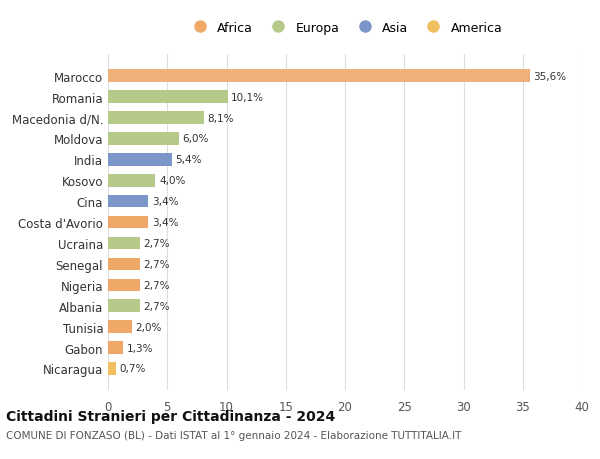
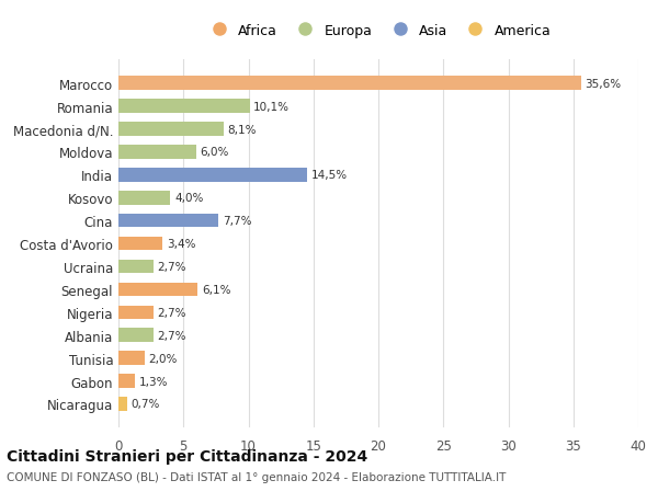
India: 5,4% -> 14,5%
Cina: 3,4% -> 7,7%
Senegal: 2,7% -> 6,1%
